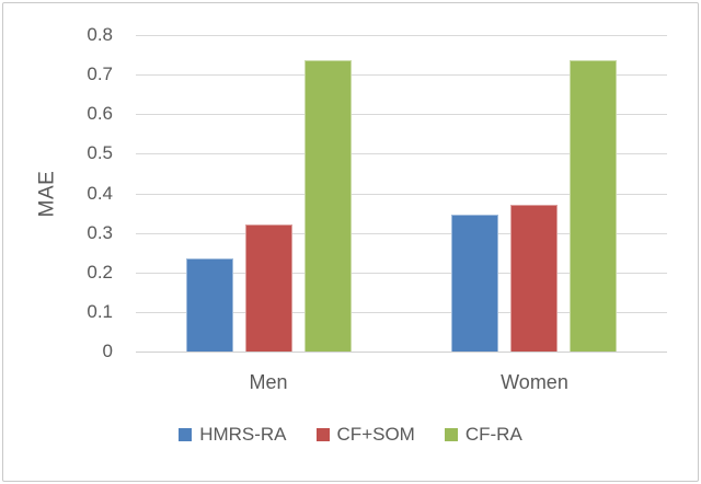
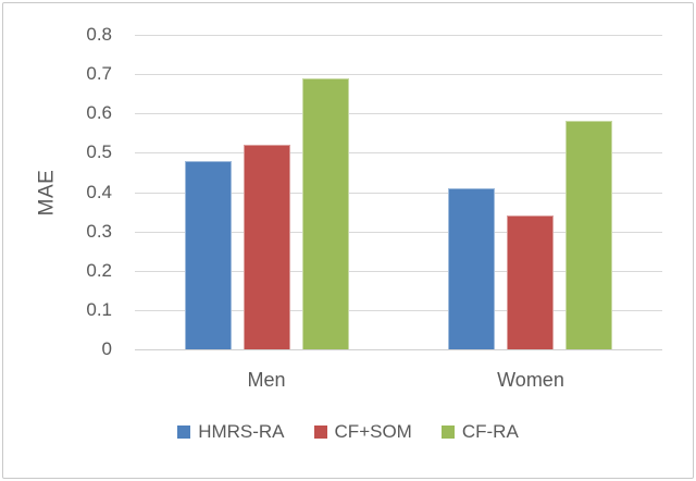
HMRS-RA/Men: 0.23 -> 0.48
CF+SOM/Men: 0.32 -> 0.52
CF-RA/Men: 0.73 -> 0.69
HMRS-RA/Women: 0.34 -> 0.41
CF+SOM/Women: 0.37 -> 0.34
CF-RA/Women: 0.73 -> 0.58
